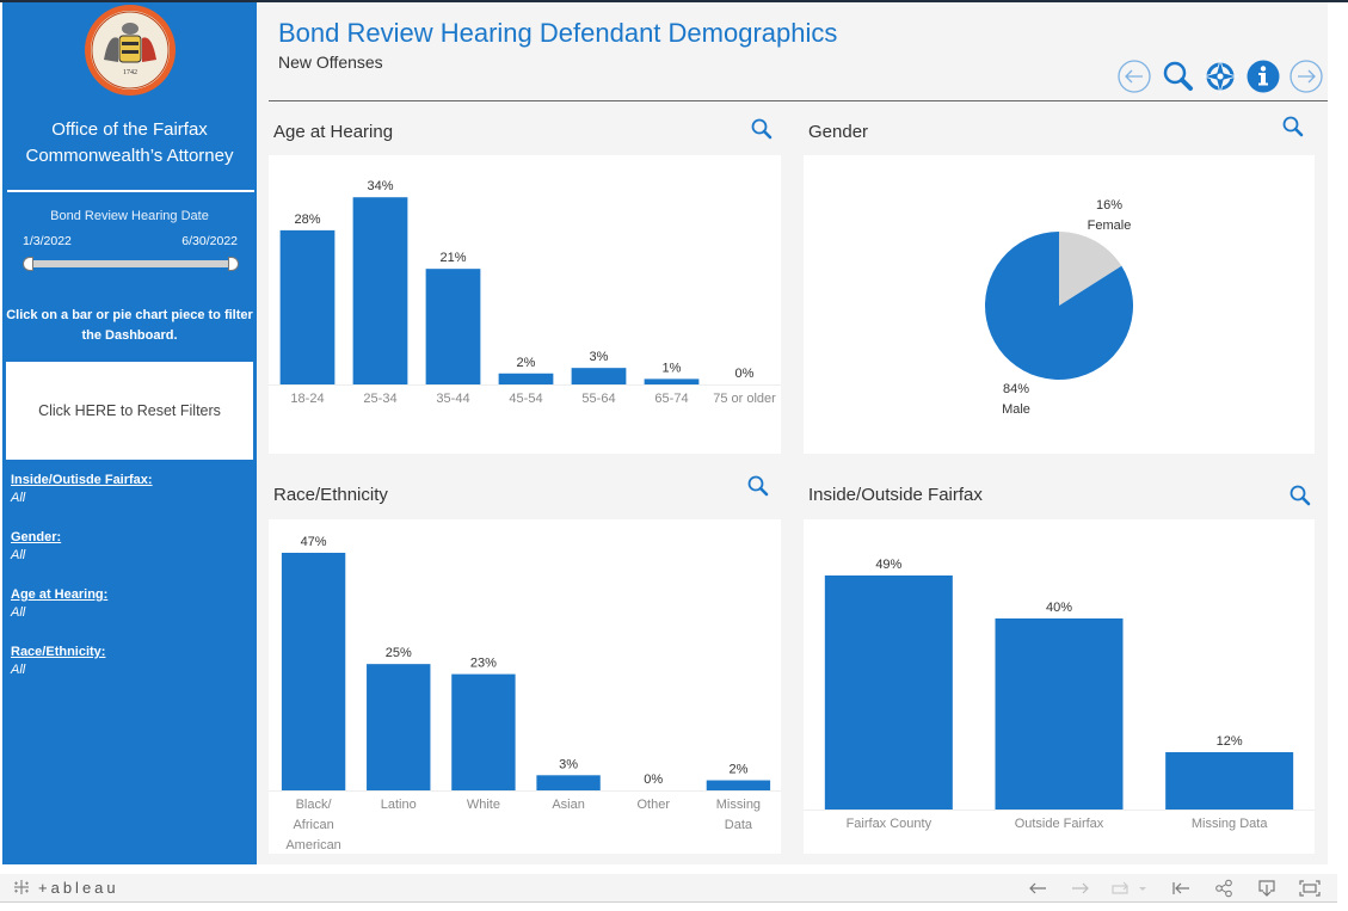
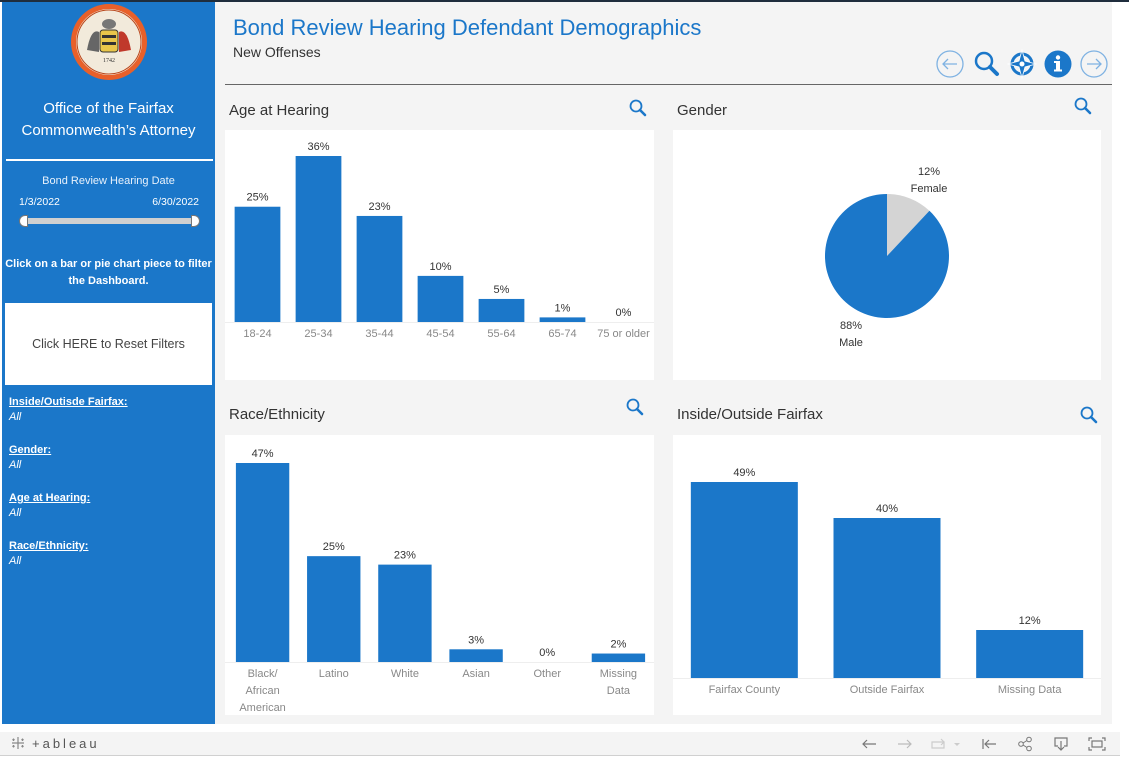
Age at Hearing/18-24: 28% -> 25%
Age at Hearing/25-34: 34% -> 36%
Age at Hearing/35-44: 21% -> 23%
Age at Hearing/45-54: 2% -> 10%
Age at Hearing/55-64: 3% -> 5%
Gender/Female: 16% -> 12%
Gender/Male: 84% -> 88%
